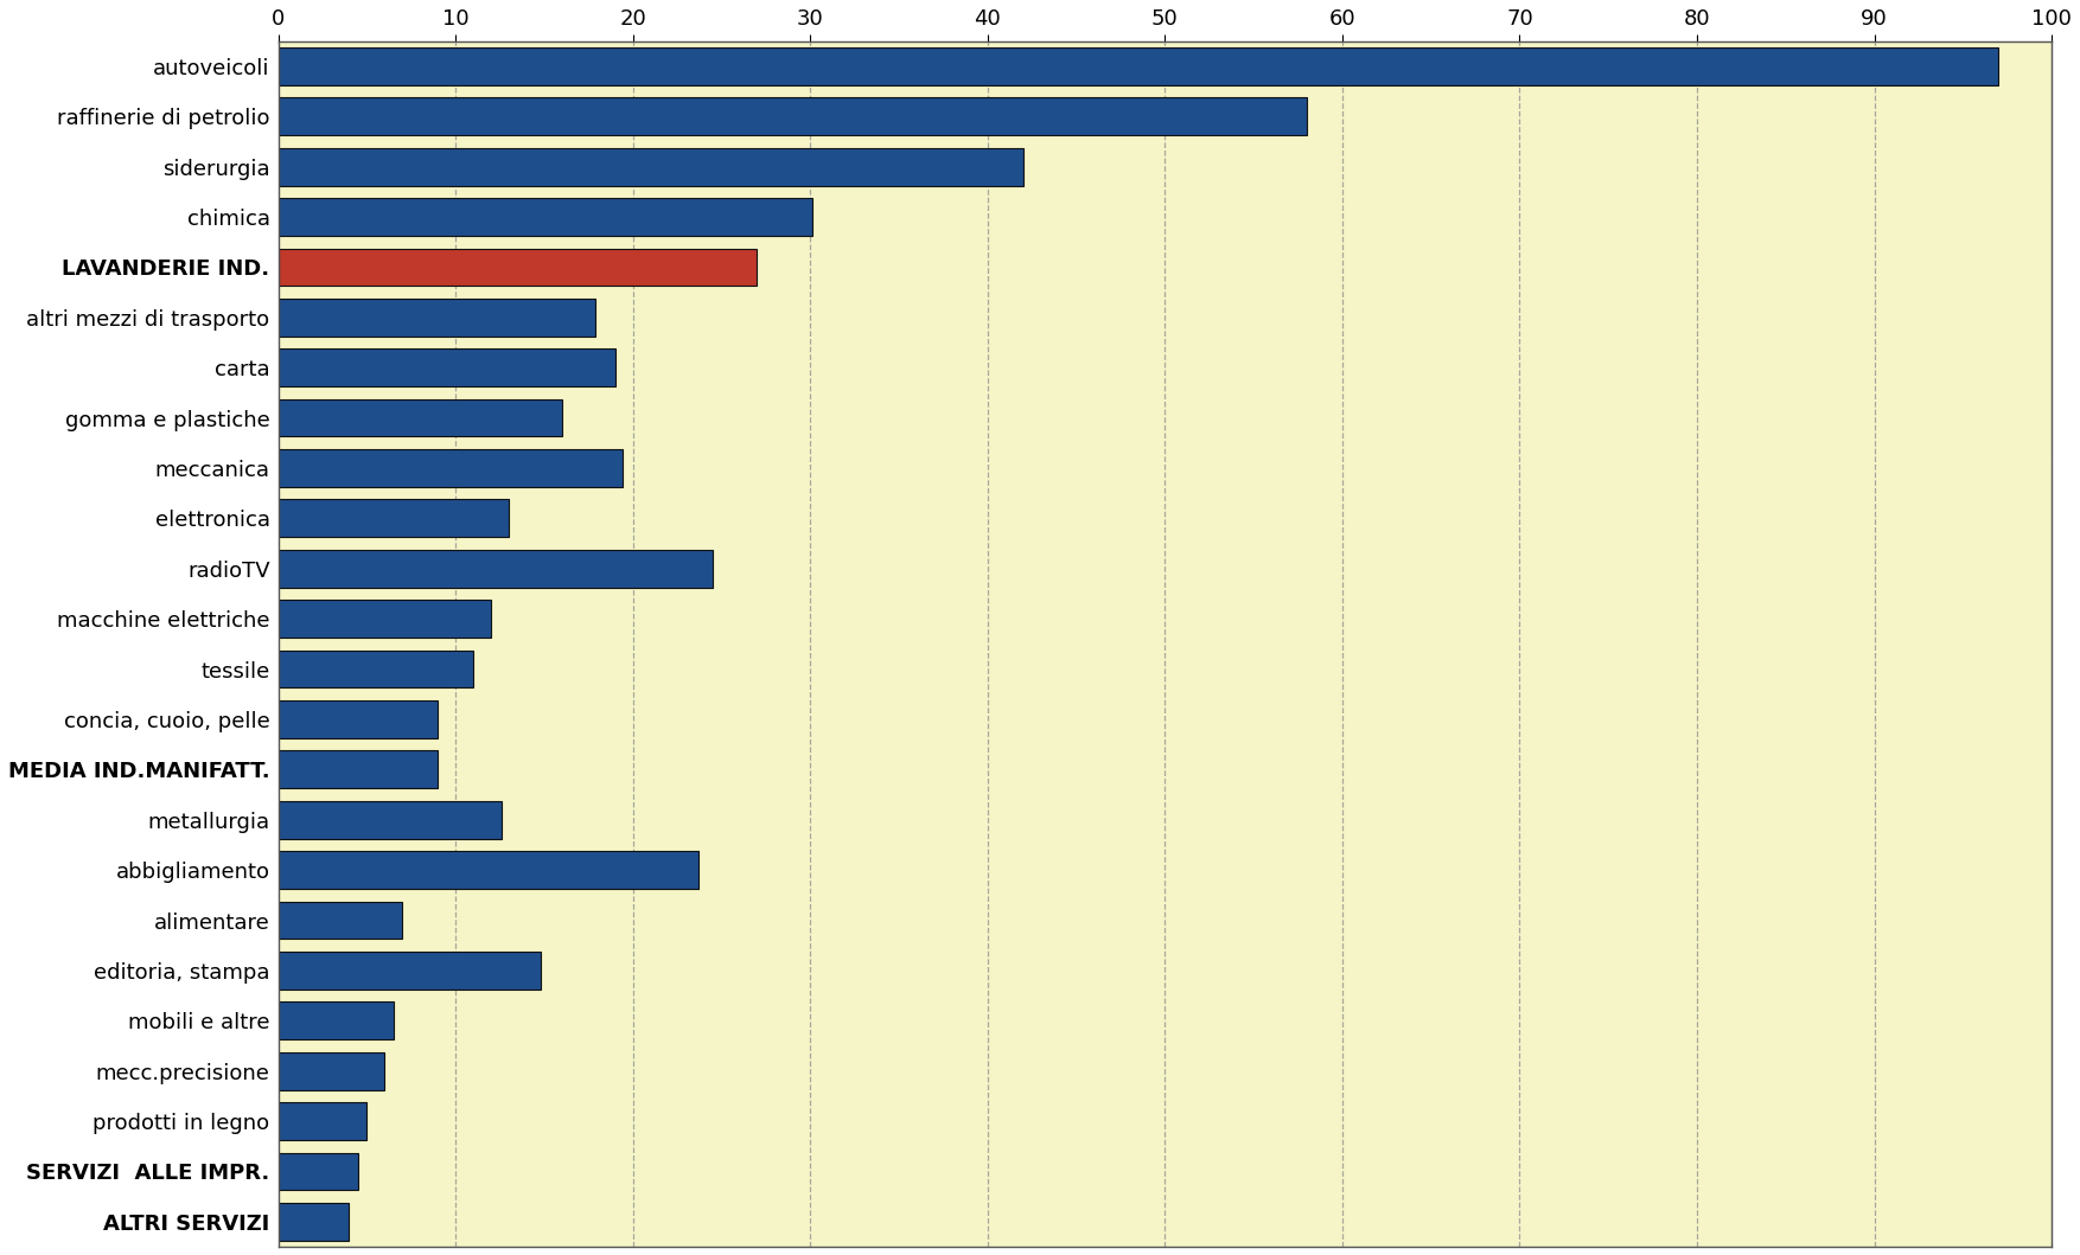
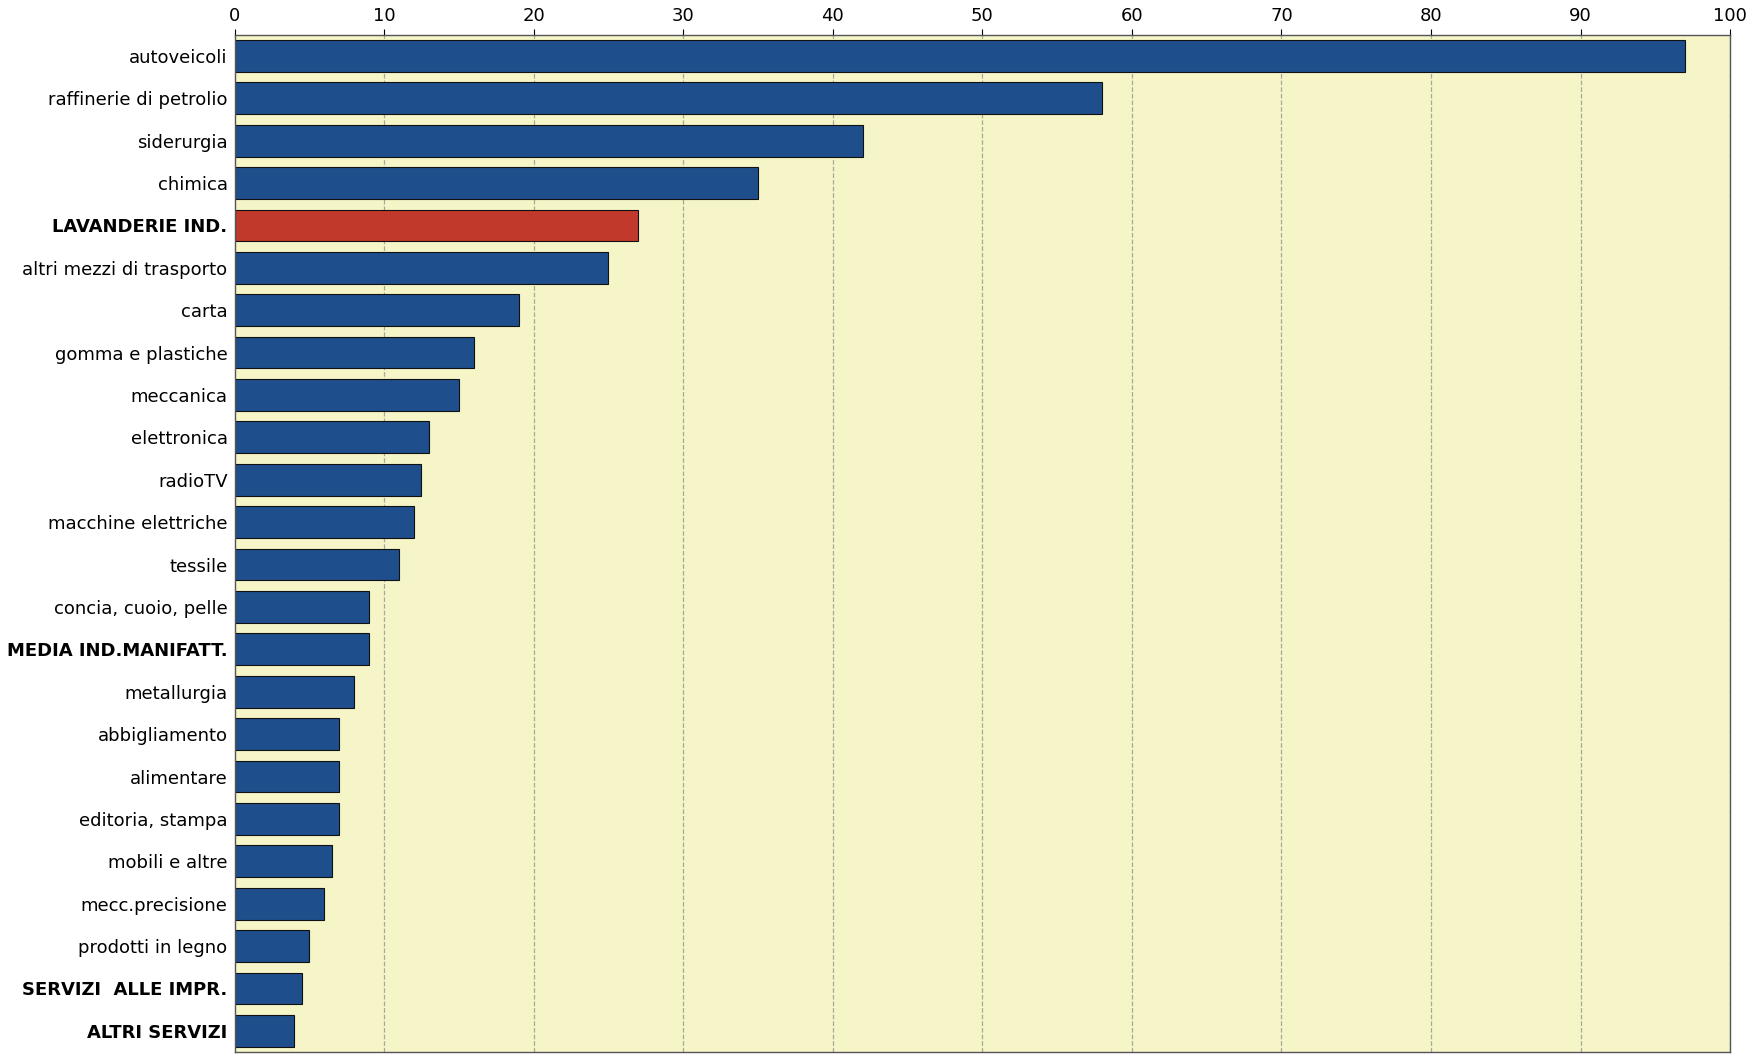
chimica: 30.1 -> 35.0
altri mezzi di trasporto: 17.9 -> 25.0
meccanica: 19.4 -> 15.0
radioTV: 24.5 -> 12.5
metallurgia: 12.6 -> 8.0
abbigliamento: 23.7 -> 7.0
editoria, stampa: 14.8 -> 7.0
